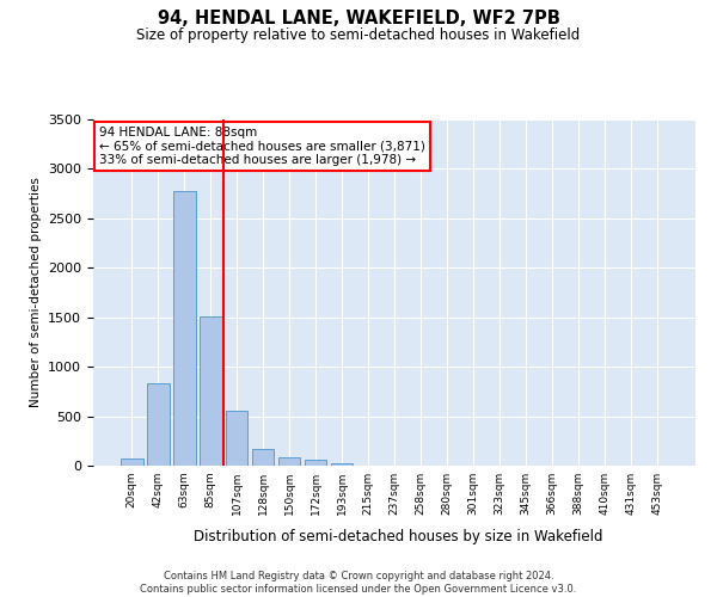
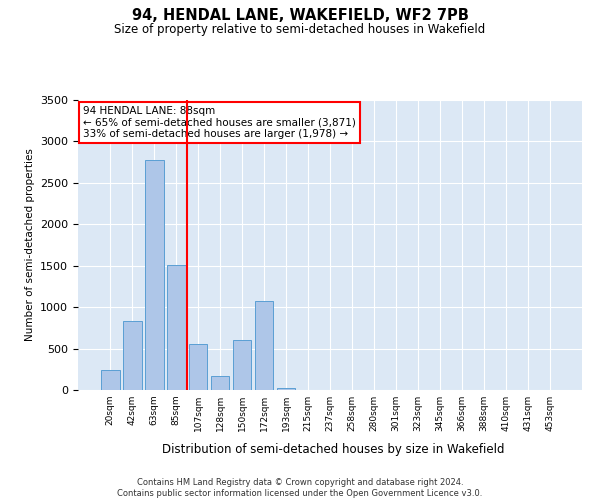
20sqm: 70 -> 240
150sqm: 80 -> 600
172sqm: 60 -> 1080
